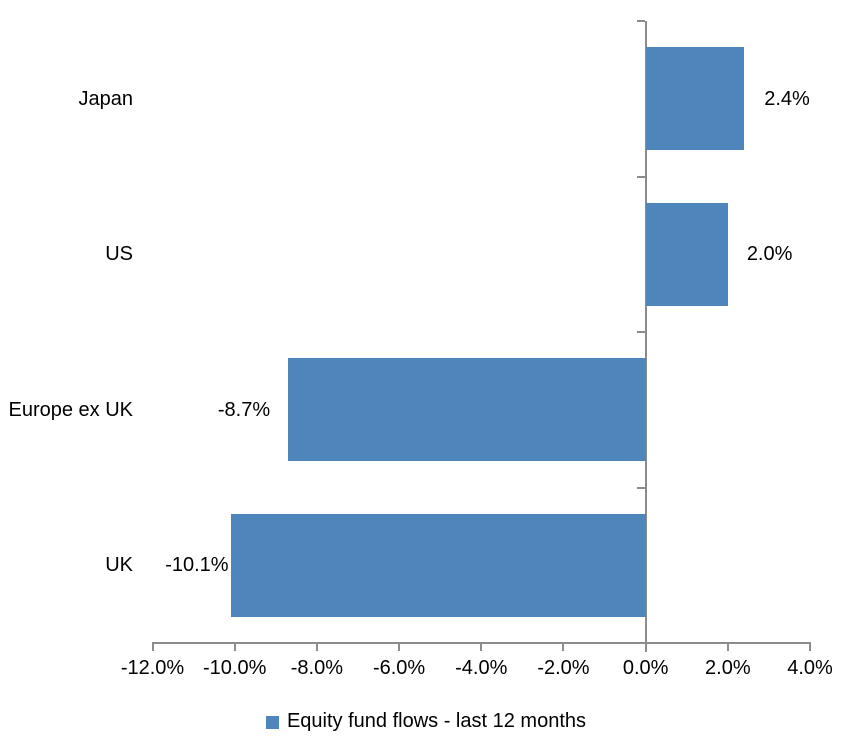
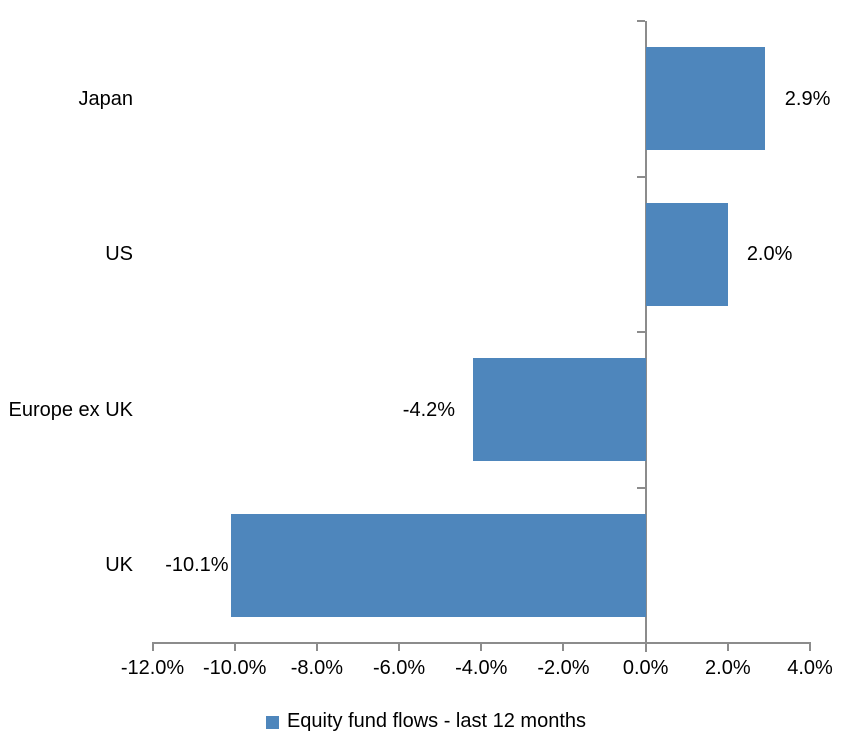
Japan: 2.4% -> 2.9%
Europe ex UK: -8.7% -> -4.2%
